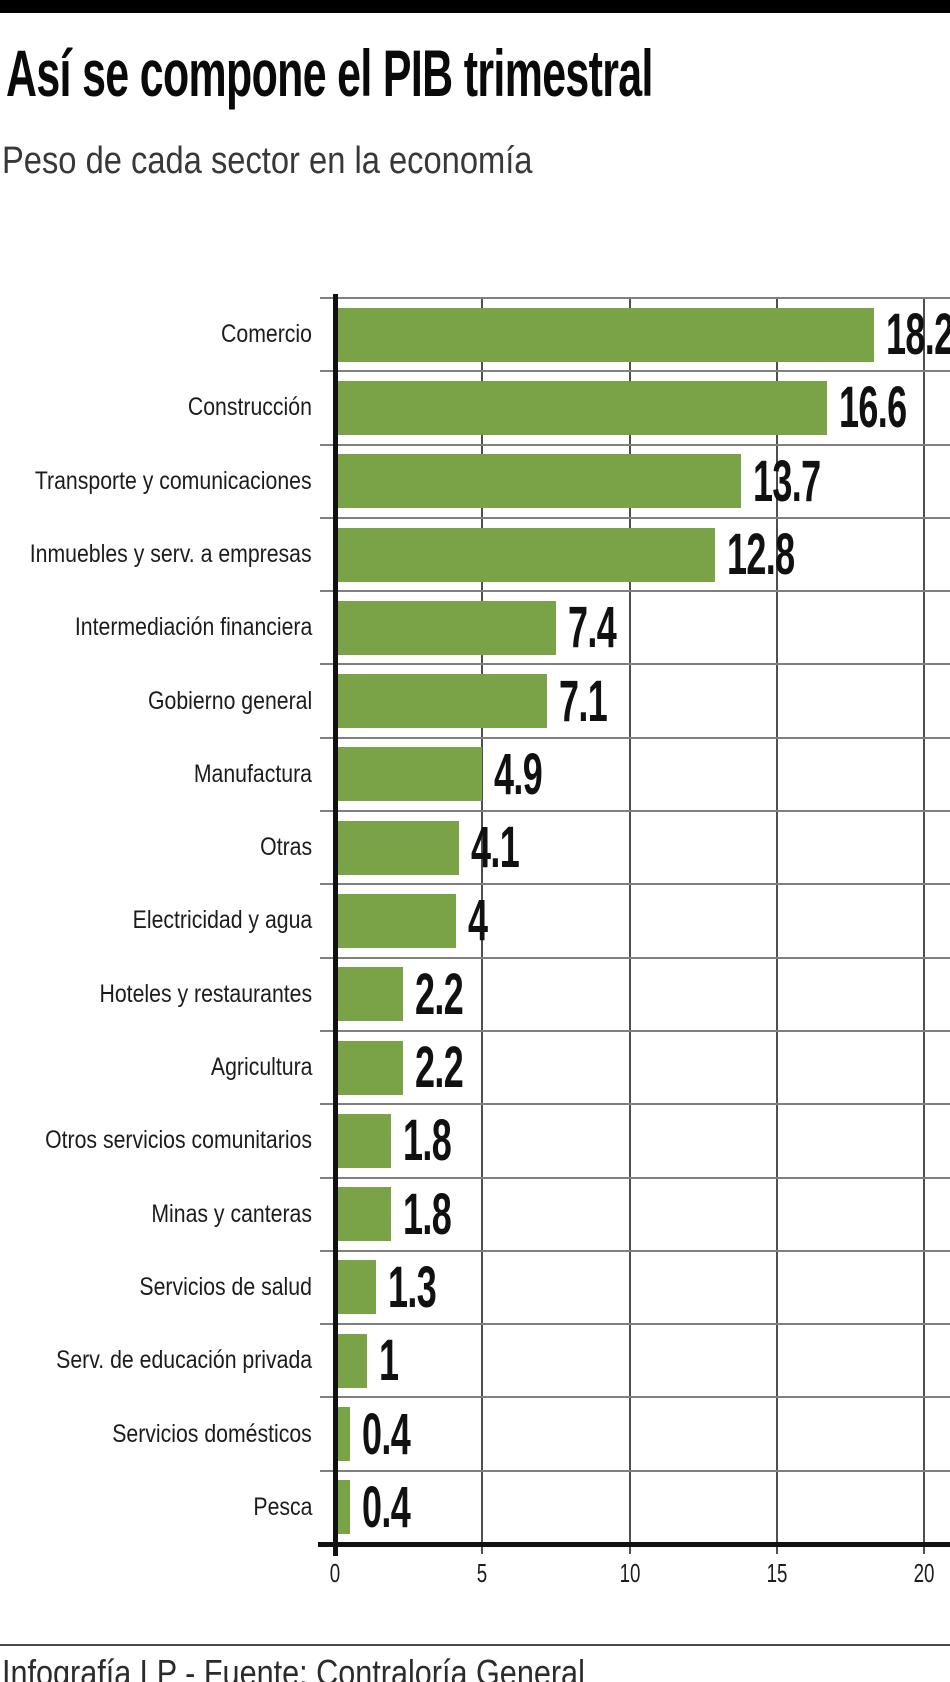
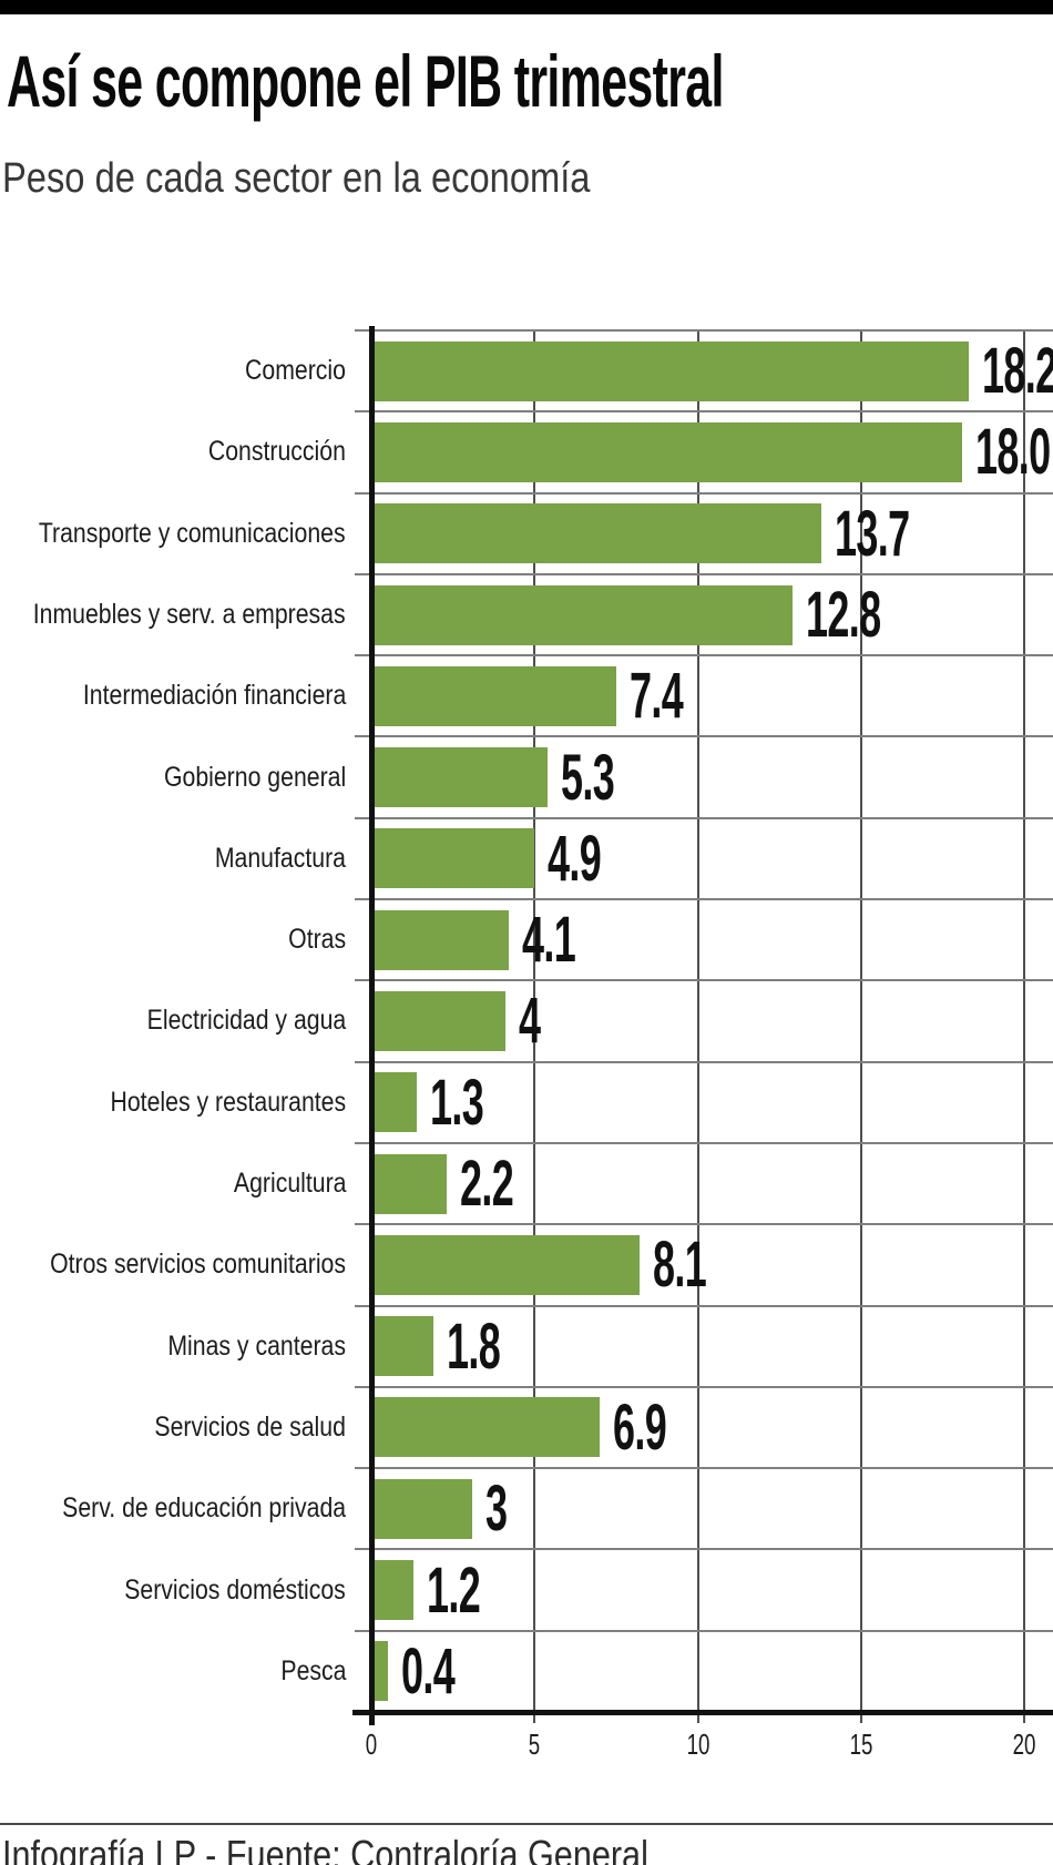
Construcción: 16.6 -> 18.0
Gobierno general: 7.1 -> 5.3
Hoteles y restaurantes: 2.2 -> 1.3
Otros servicios comunitarios: 1.8 -> 8.1
Servicios de salud: 1.3 -> 6.9
Serv. de educación privada: 1 -> 3
Servicios domésticos: 0.4 -> 1.2
